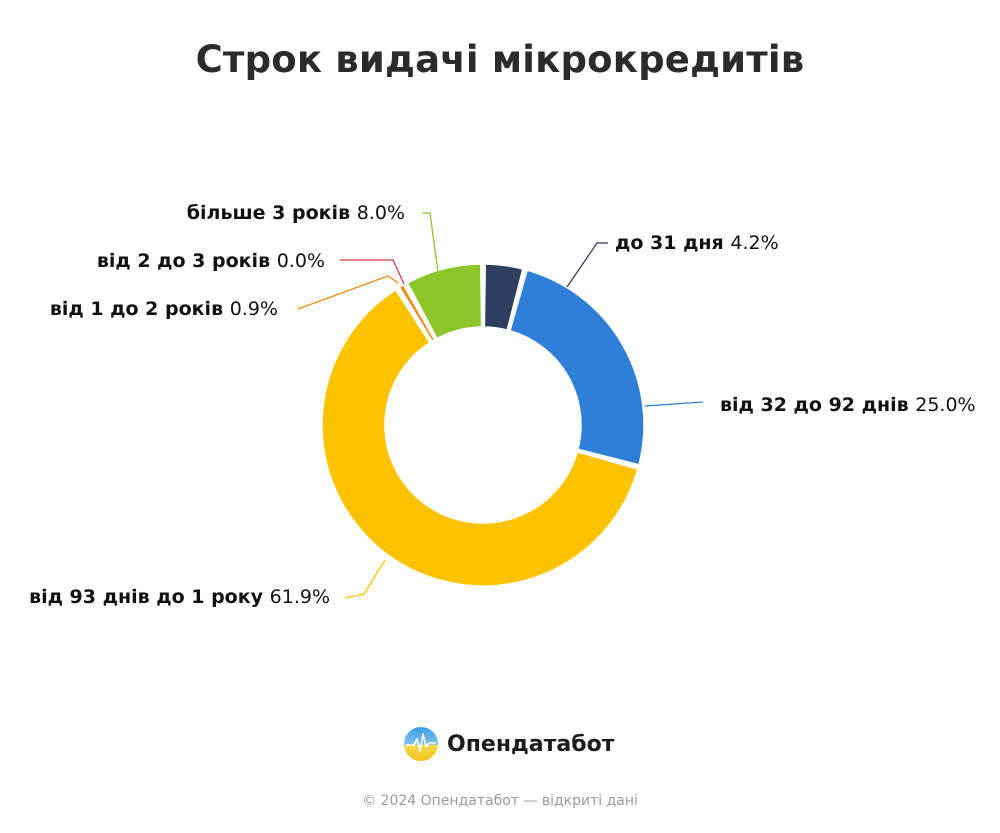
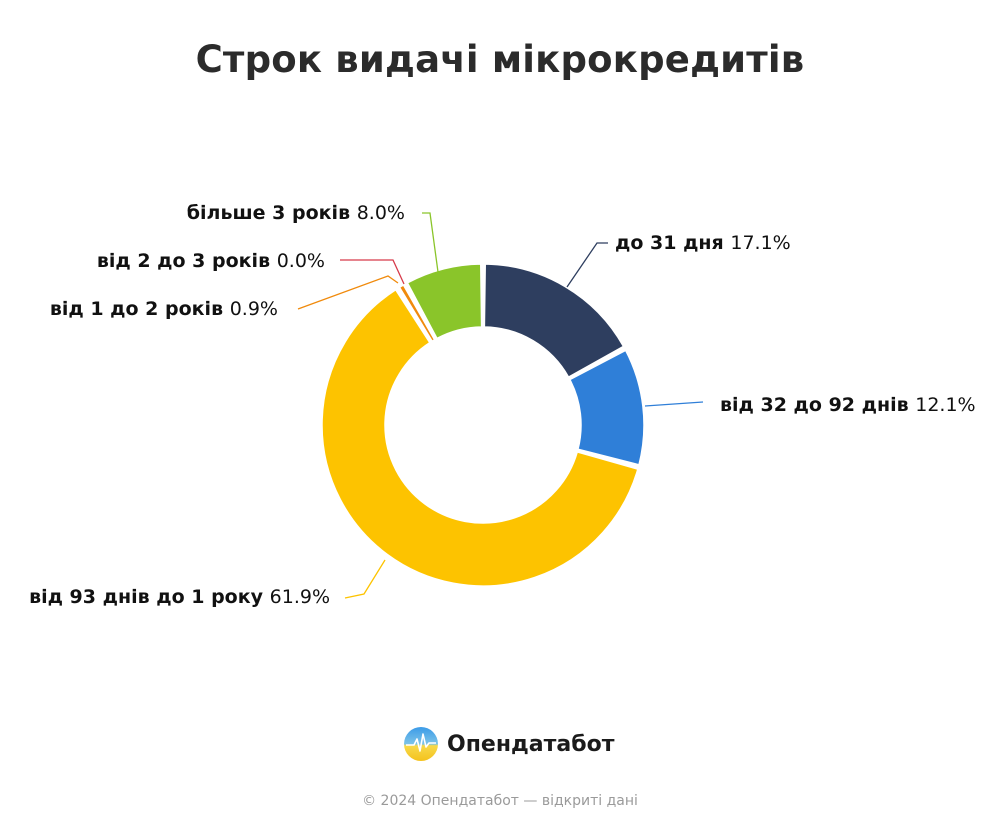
до 31 дня: 4.2% -> 17.1%
від 32 до 92 днів: 25.0% -> 12.1%
